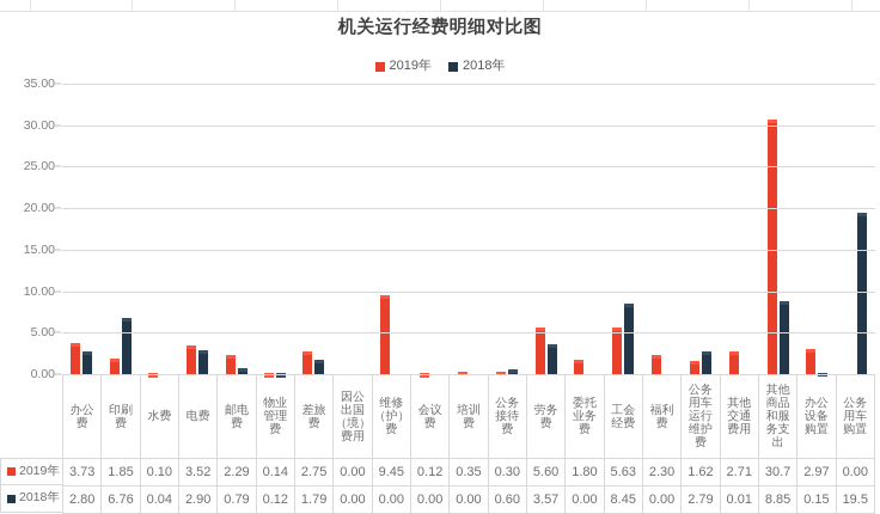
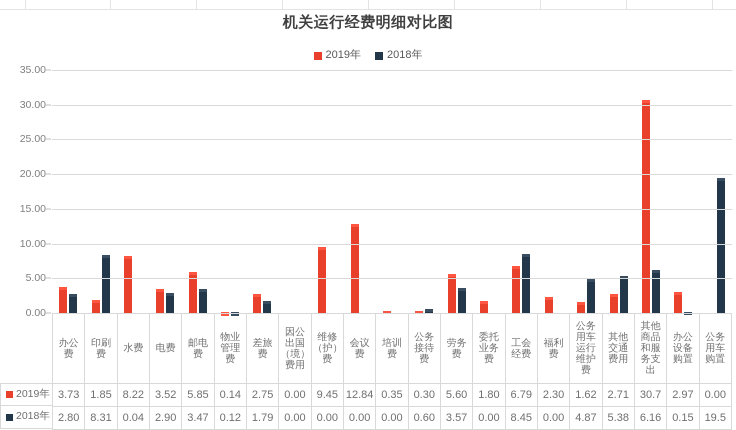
2018年/印刷费: 6.76 -> 8.31
2019年/水费: 0.10 -> 8.22
2019年/邮电费: 2.29 -> 5.85
2018年/邮电费: 0.79 -> 3.47
2019年/会议费: 0.12 -> 12.84
2019年/工会经费: 5.63 -> 6.79
2018年/公务用车运行维护费: 2.79 -> 4.87
2018年/其他交通费用: 0.01 -> 5.38
2018年/其他商品和服务支出: 8.85 -> 6.16
